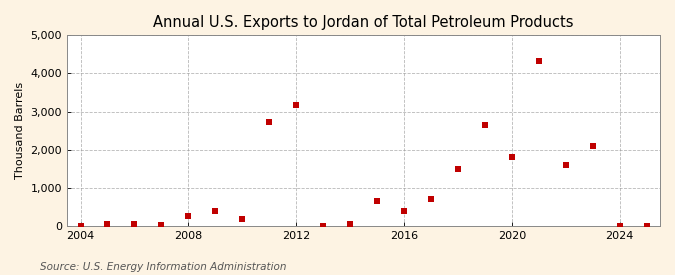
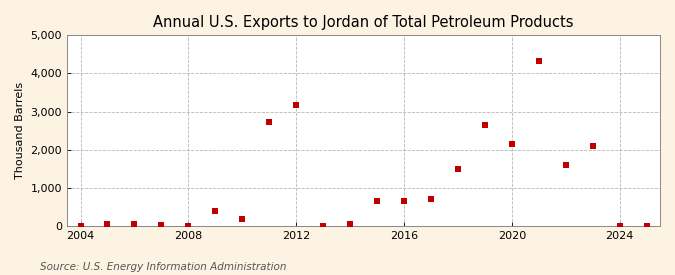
2008: 250 -> 0
2016: 400 -> 650
2020: 1,800 -> 2,150
